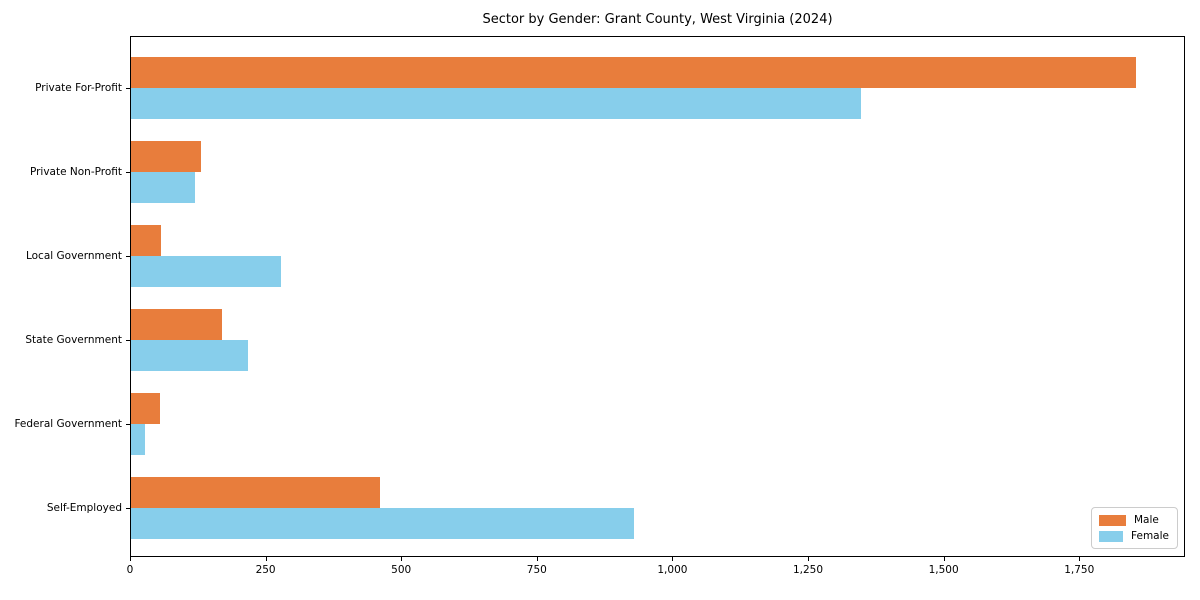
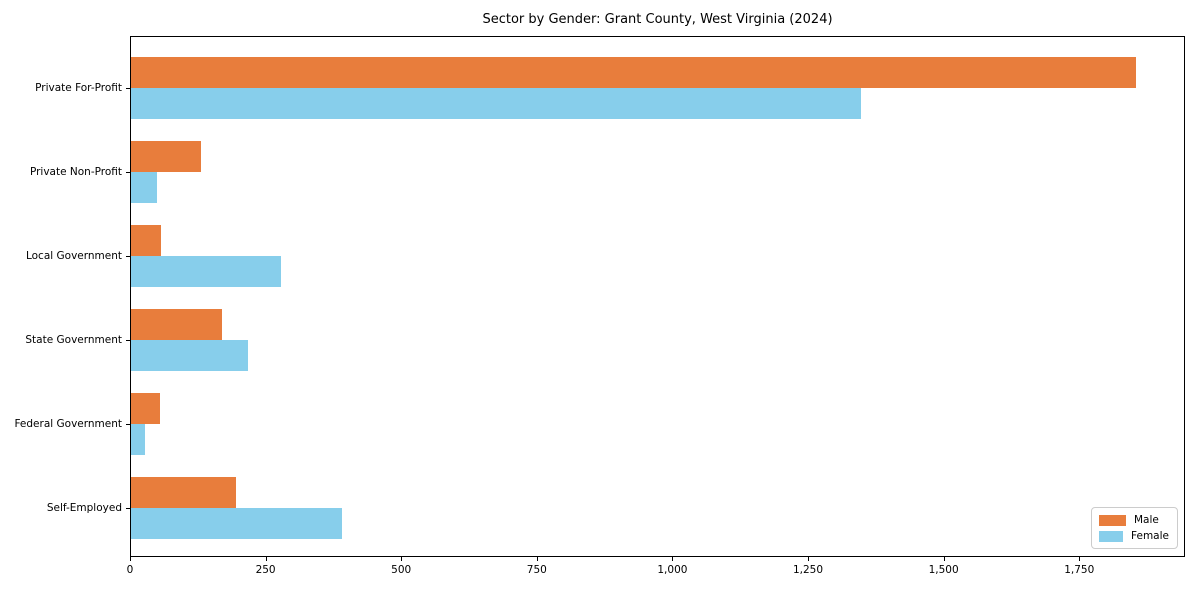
Female/Private Non-Profit: 120 -> 50
Male/Self-Employed: 460 -> 200
Female/Self-Employed: 930 -> 390
